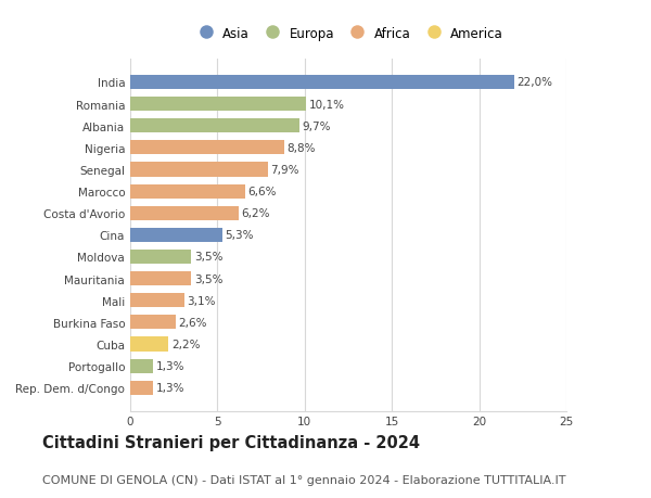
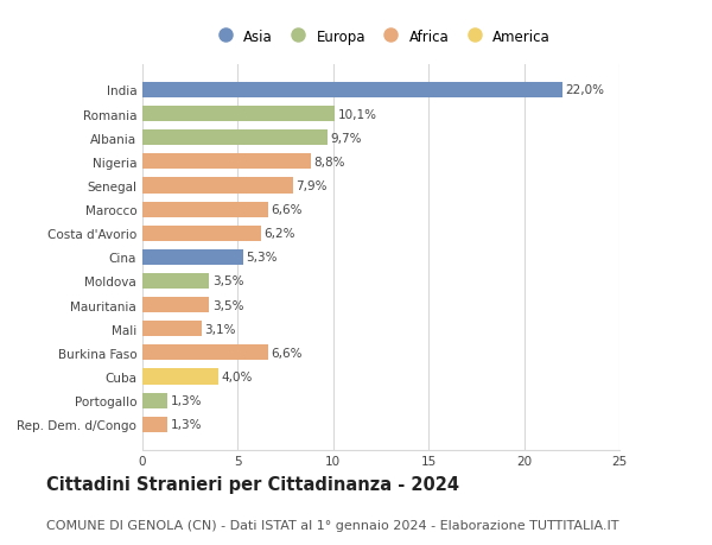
Burkina Faso: 2,6% -> 6,6%
Cuba: 2,2% -> 4,0%
